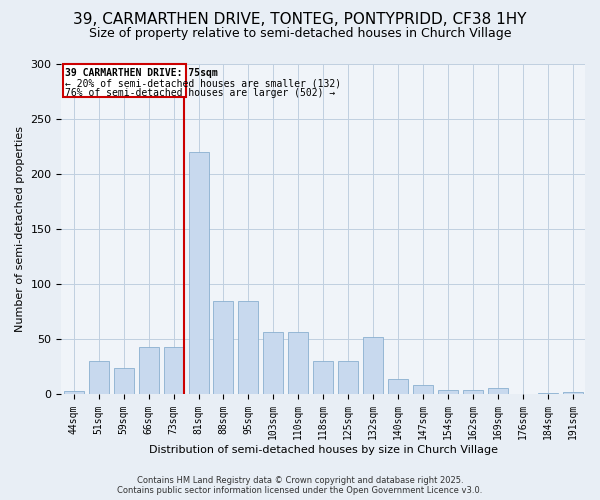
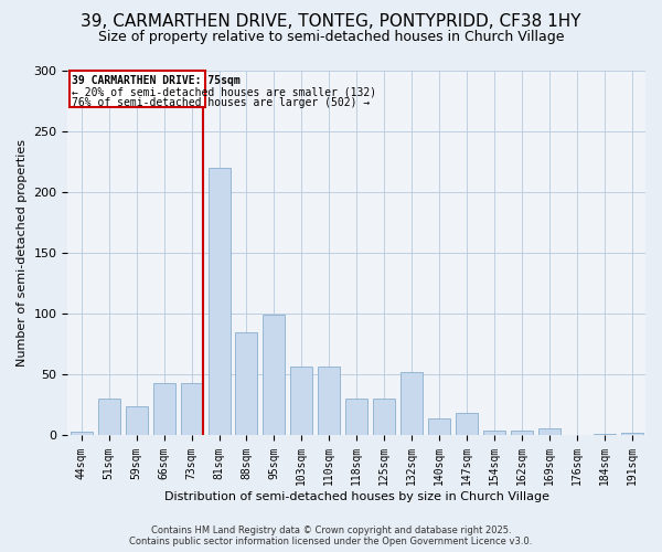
95sqm: 85 -> 99
147sqm: 9 -> 19
